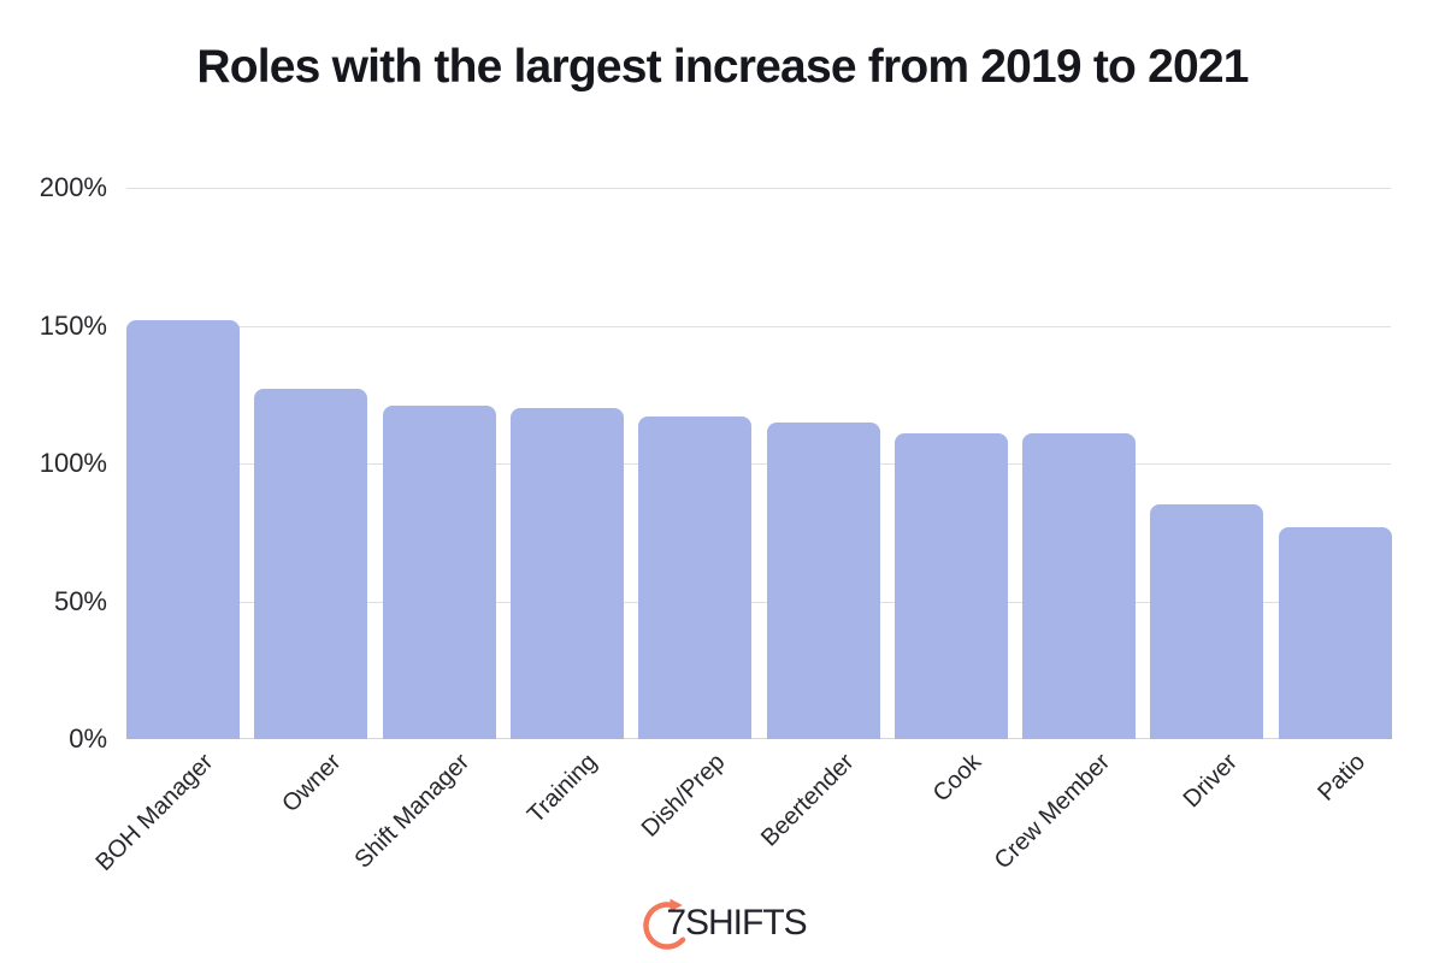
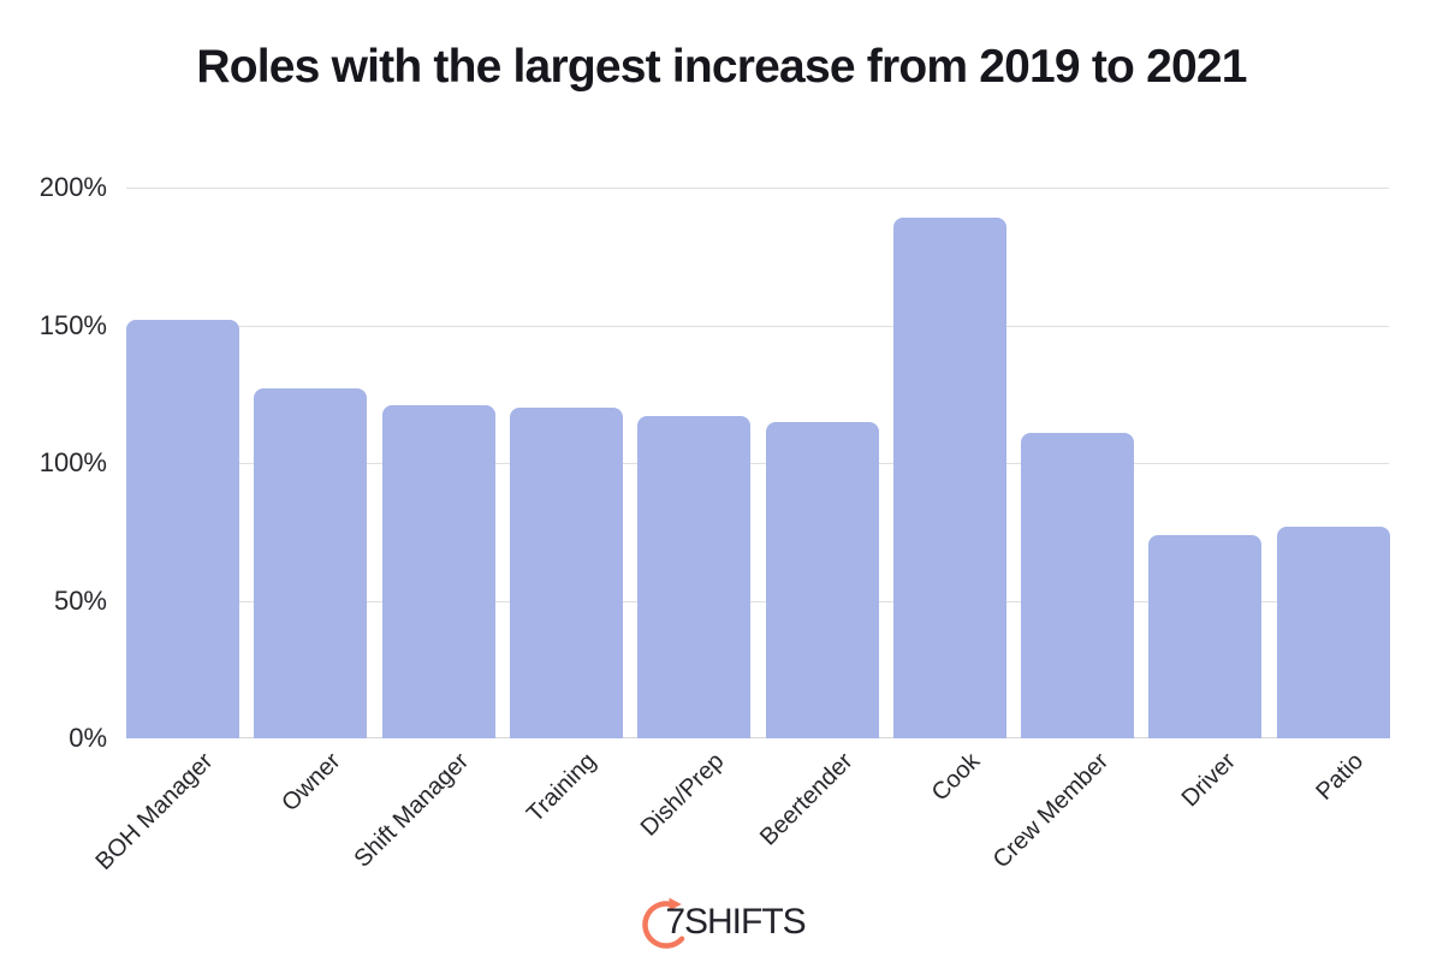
Cook: 111% -> 189%
Driver: 85% -> 74%
